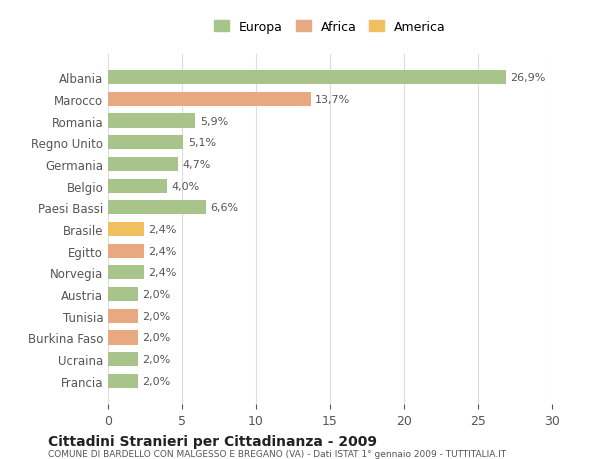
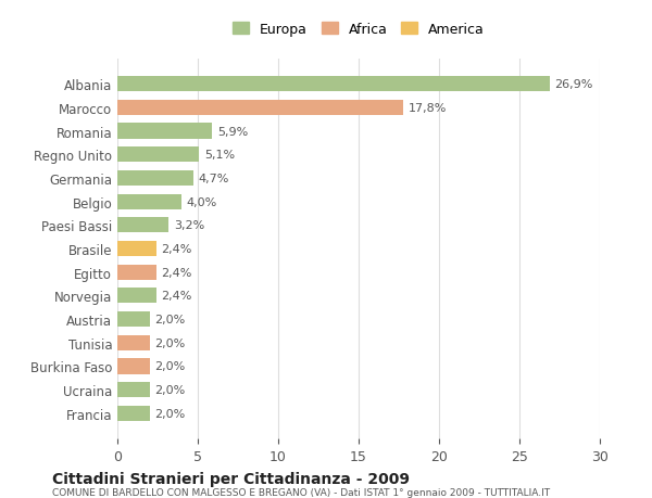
Marocco: 13,7% -> 17,8%
Paesi Bassi: 6,6% -> 3,2%
